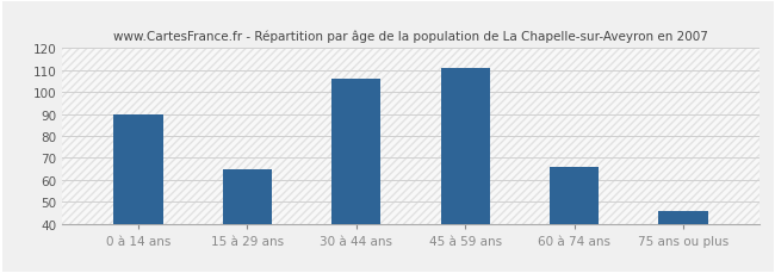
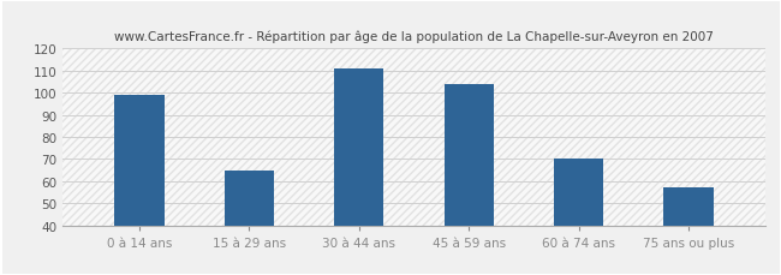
0 à 14 ans: 90 -> 99
30 à 44 ans: 106 -> 111
45 à 59 ans: 111 -> 104
60 à 74 ans: 66 -> 70
75 ans ou plus: 46 -> 57
